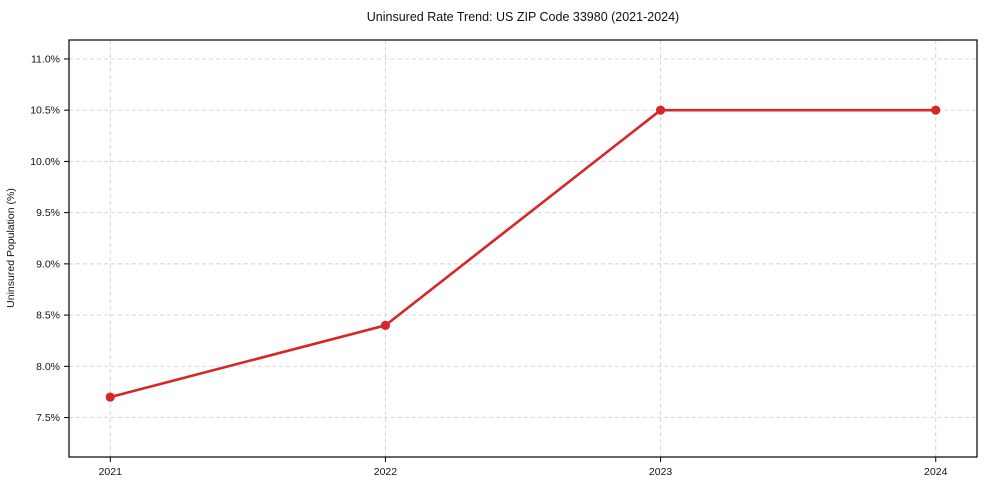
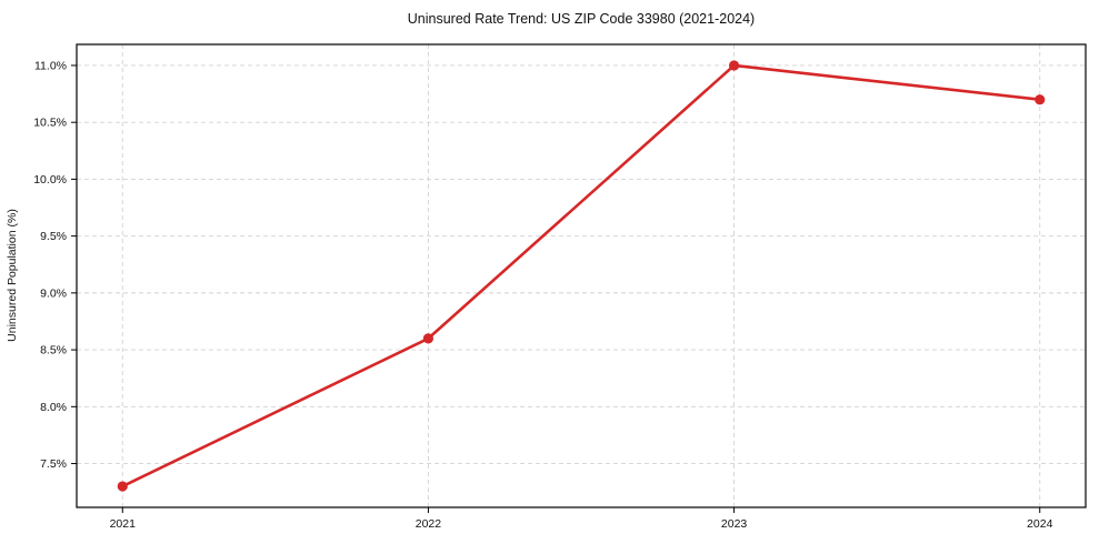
2021: 7.7% -> 7.3%
2022: 8.4% -> 8.6%
2023: 10.5% -> 11.0%
2024: 10.5% -> 10.7%
